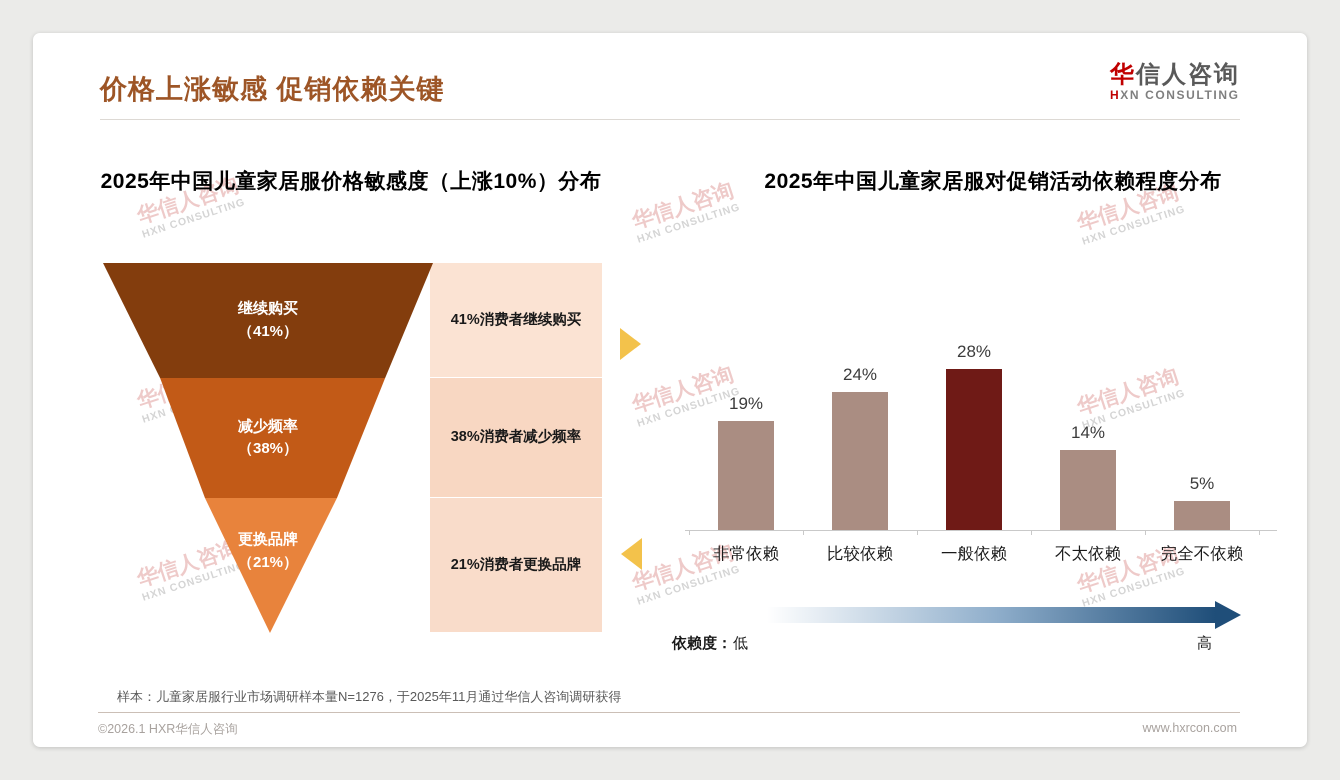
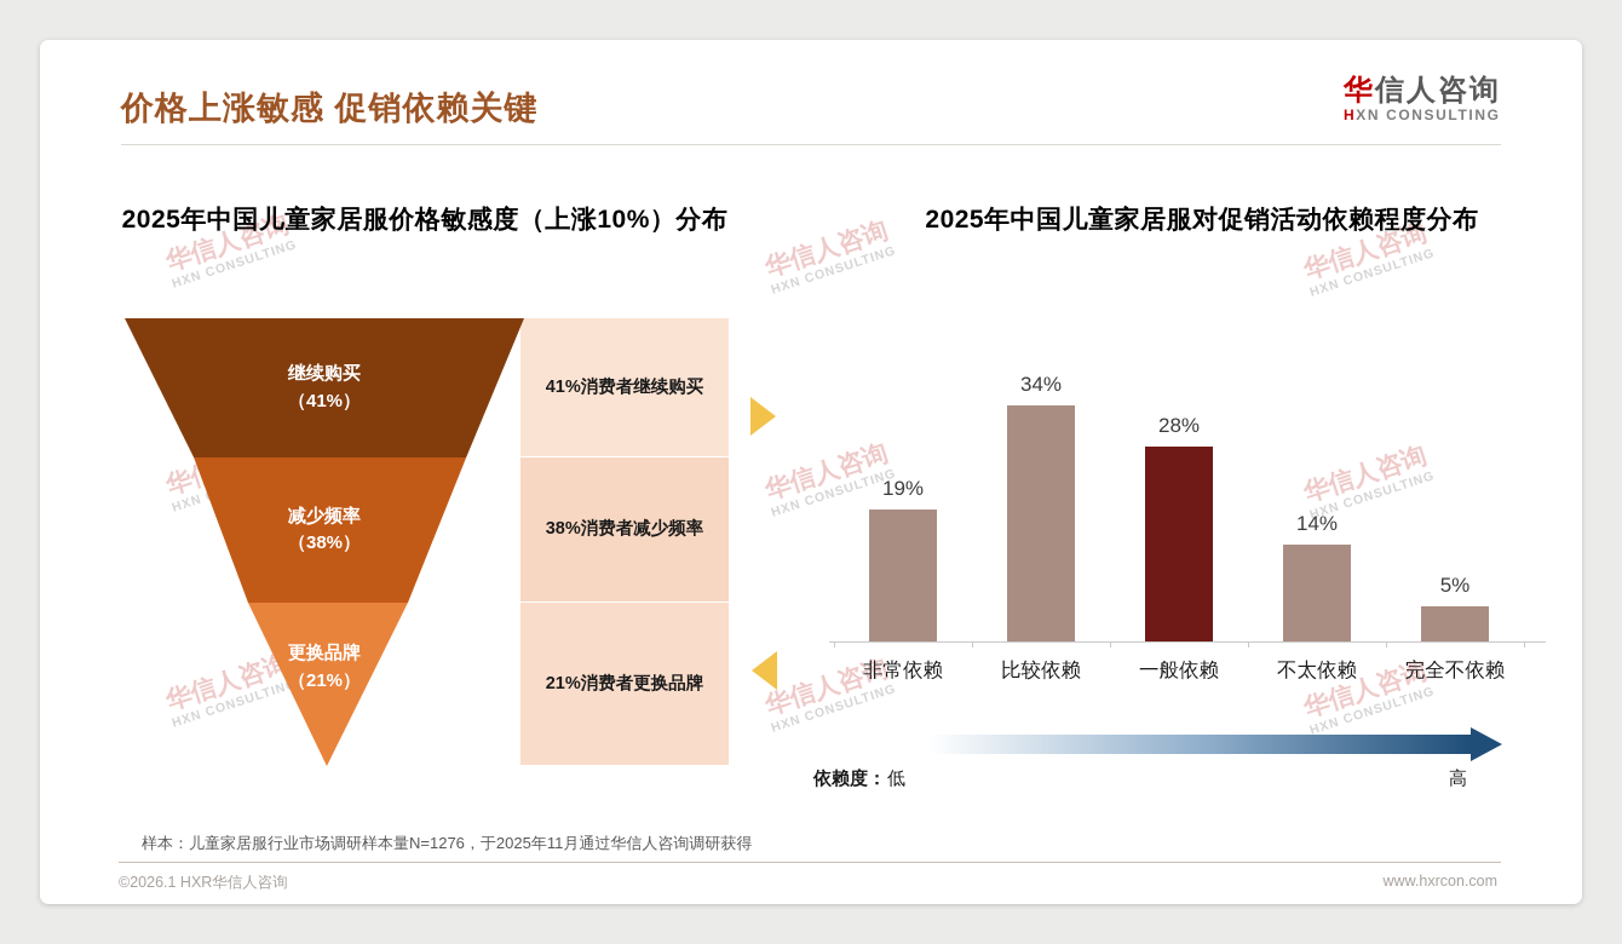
2025年中国儿童家居服对促销活动依赖程度分布/比较依赖: 24% -> 34%
